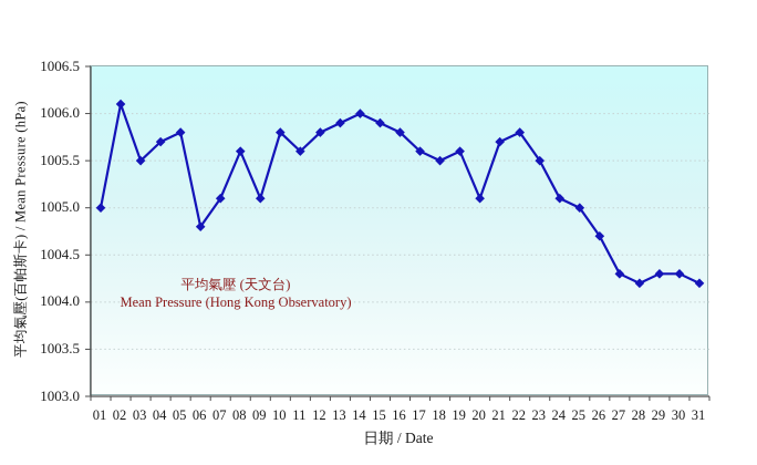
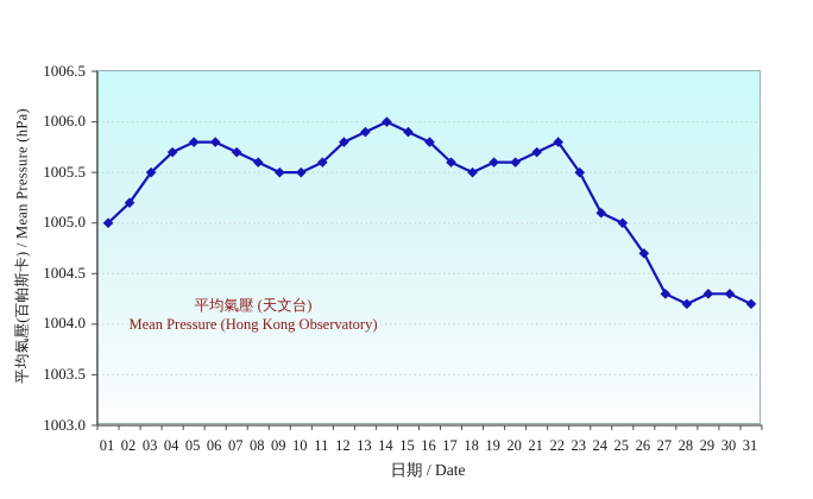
02: 1006.1 -> 1005.2
06: 1004.8 -> 1005.8
07: 1005.1 -> 1005.7
09: 1005.1 -> 1005.5
10: 1005.8 -> 1005.5
20: 1005.1 -> 1005.6
